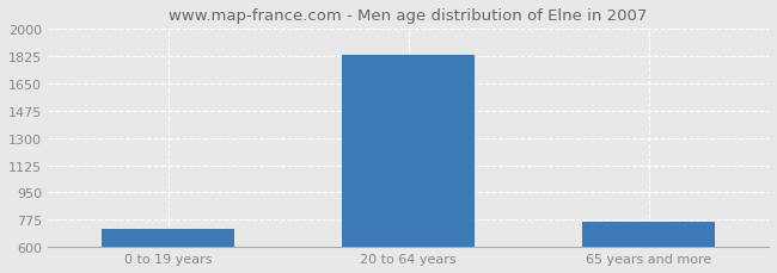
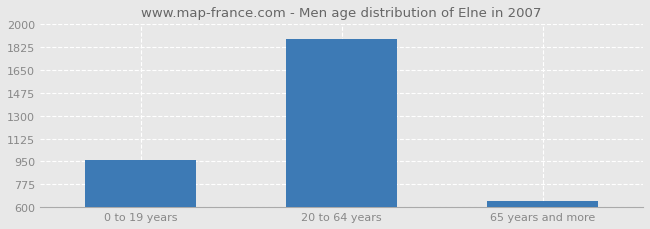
0 to 19 years: 720 -> 960
20 to 64 years: 1830 -> 1880
65 years and more: 760 -> 650
